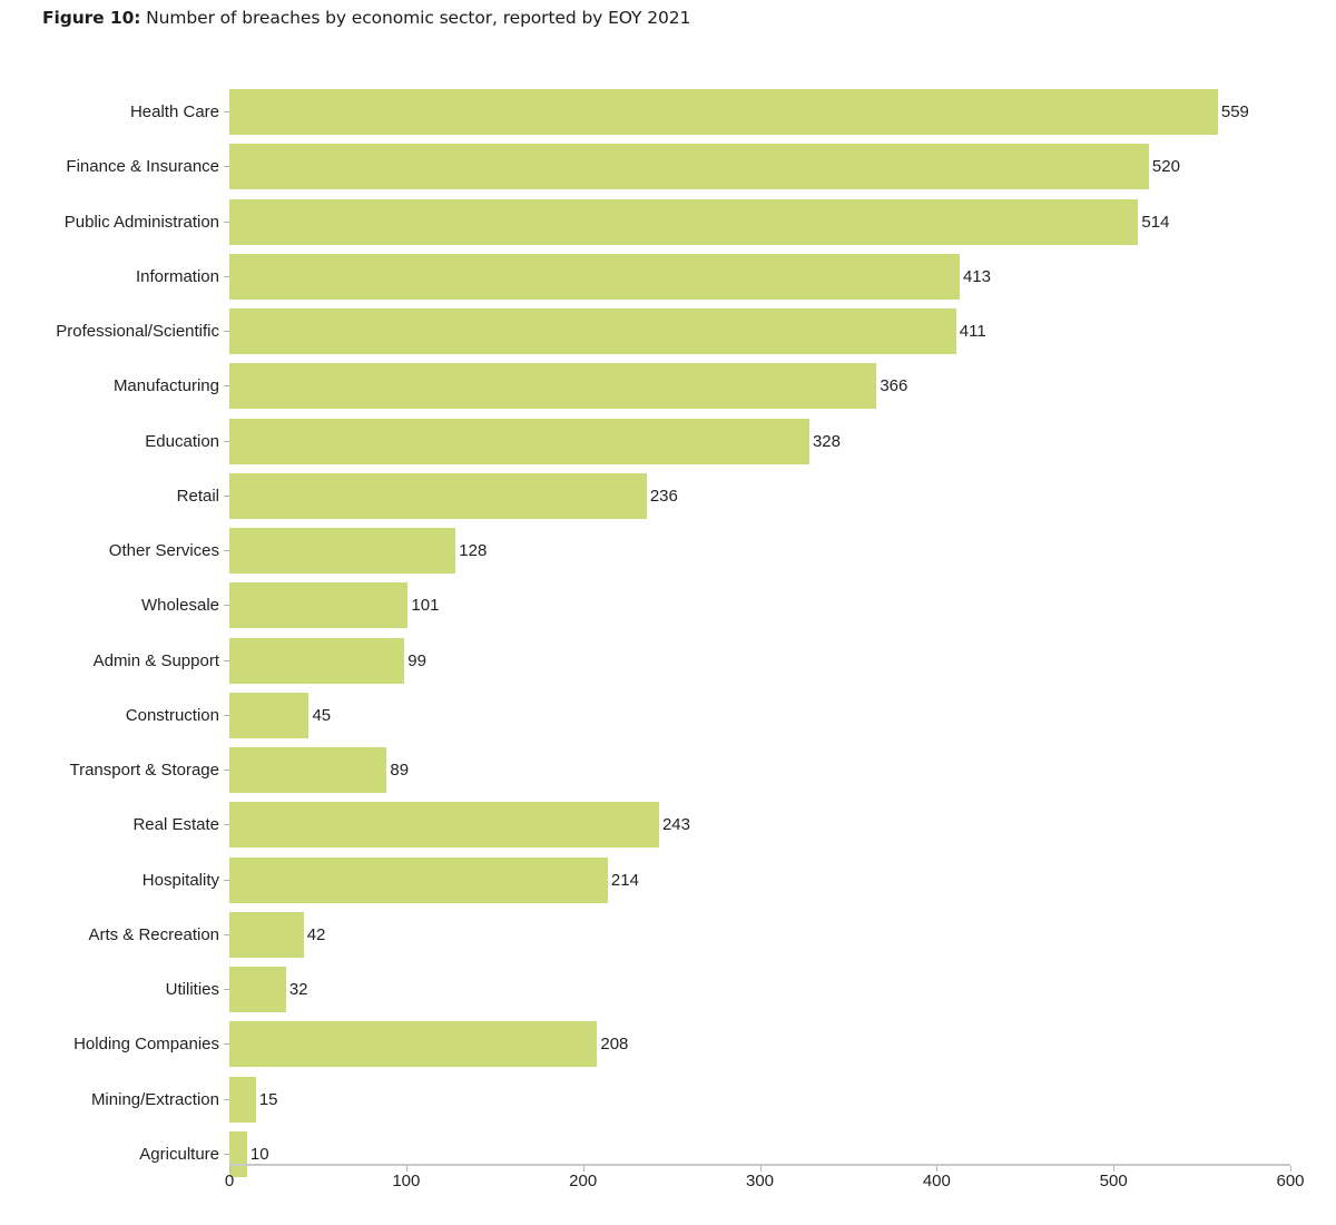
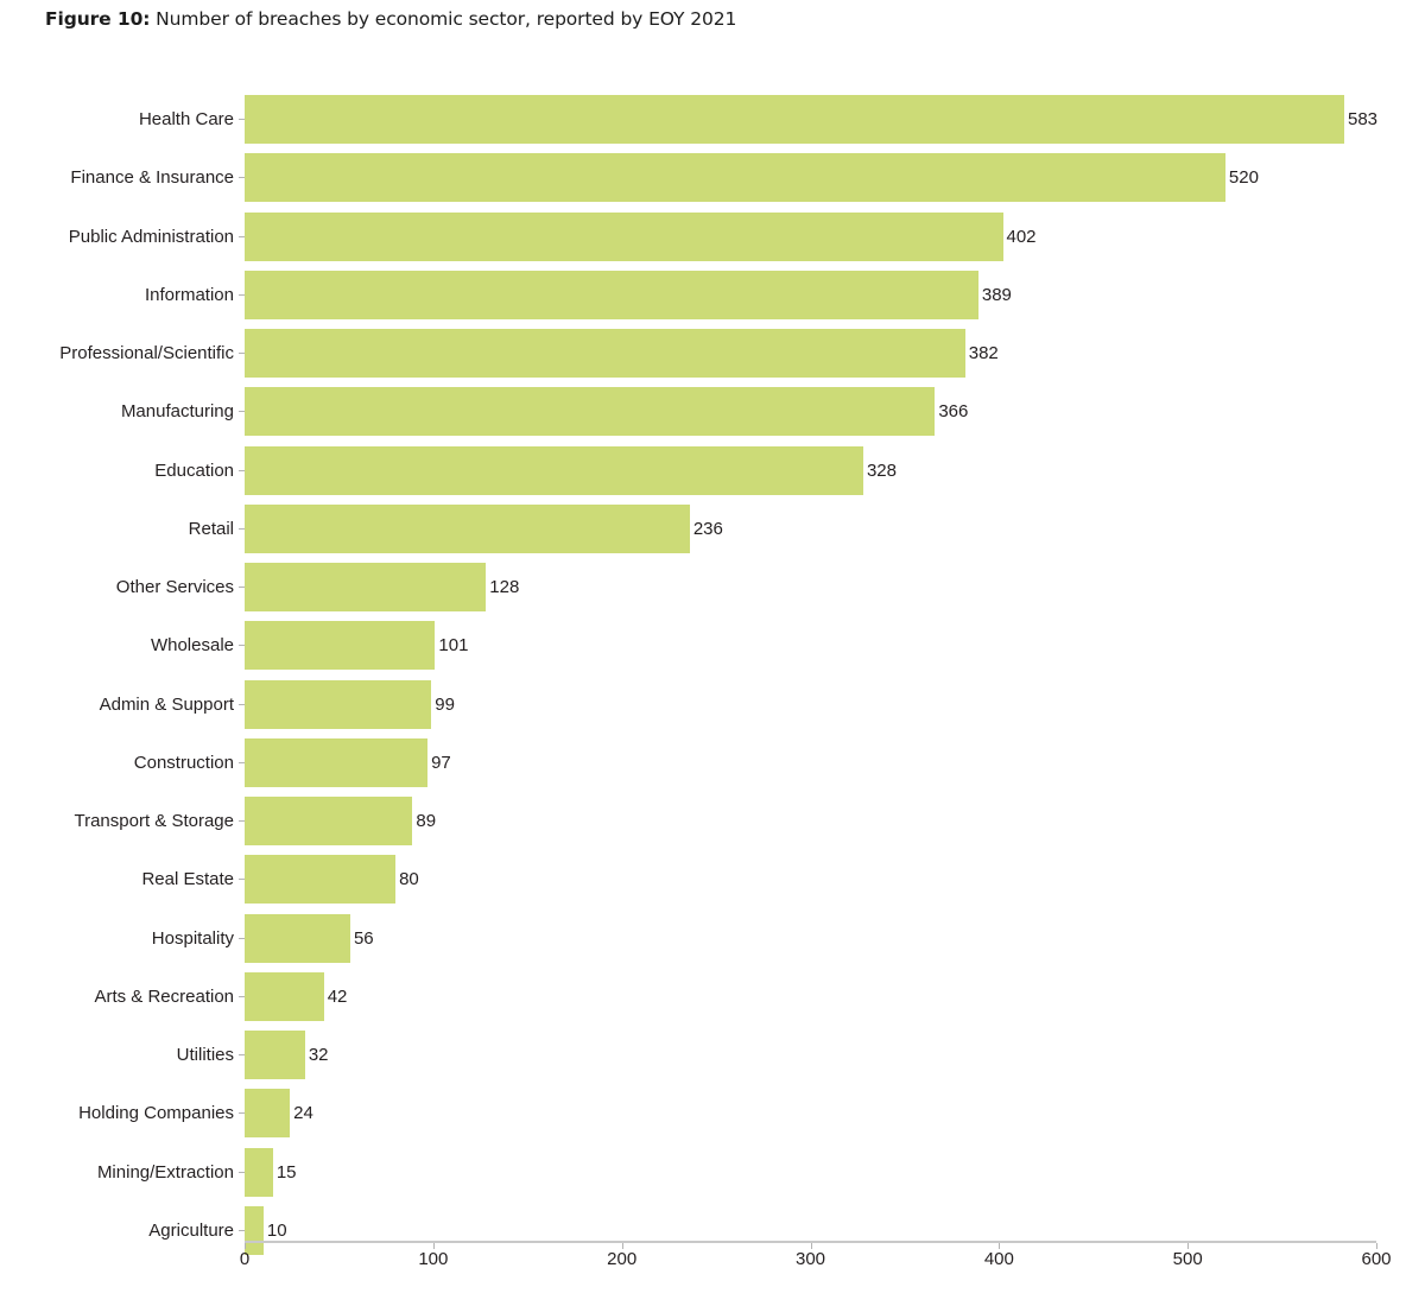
Health Care: 559 -> 583
Public Administration: 514 -> 402
Information: 413 -> 389
Professional/Scientific: 411 -> 382
Construction: 45 -> 97
Real Estate: 243 -> 80
Hospitality: 214 -> 56
Holding Companies: 208 -> 24
